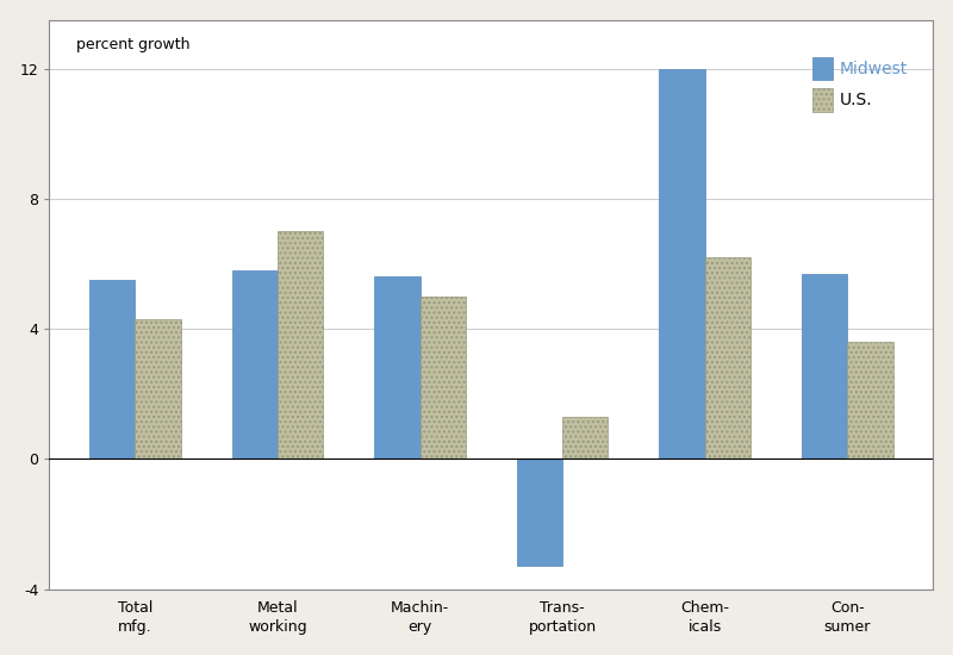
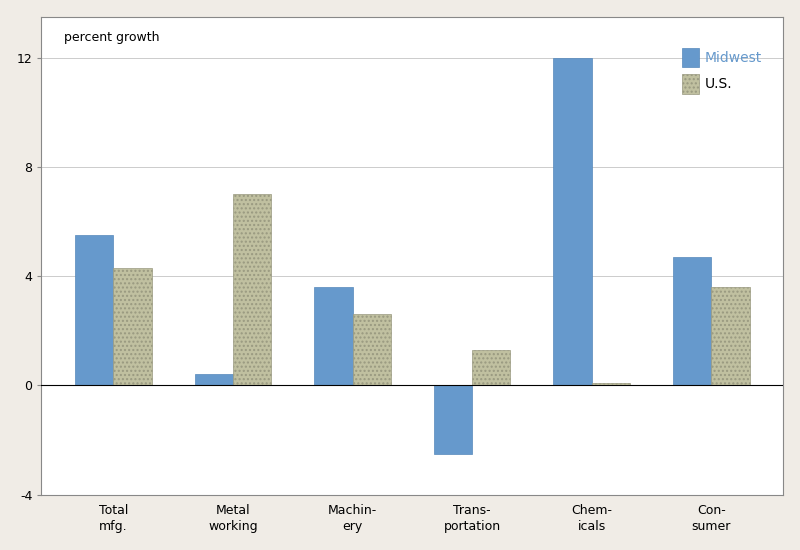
Midwest/Metal working: 5.8 -> 0.4
Midwest/Machin- ery: 5.6 -> 3.6
U.S./Machin- ery: 5.0 -> 2.6
Midwest/Trans- portation: -3.3 -> -2.5
U.S./Chem- icals: 6.2 -> 0.1
Midwest/Con- sumer: 5.7 -> 4.7
